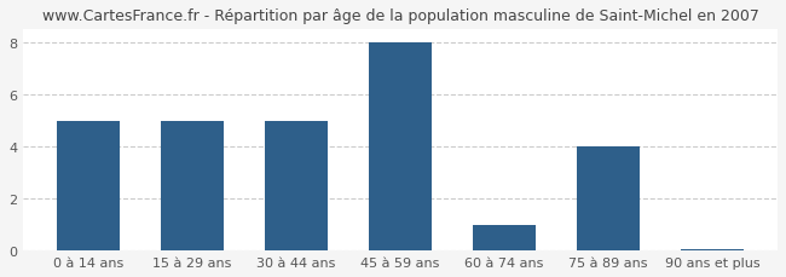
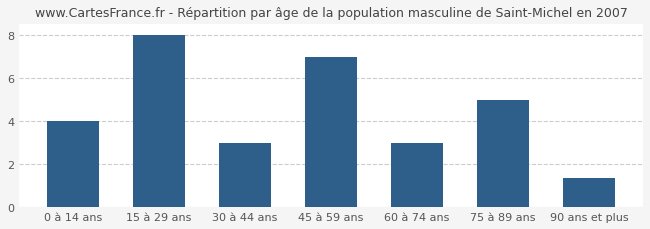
0 à 14 ans: 5.00 -> 4.00
15 à 29 ans: 5.00 -> 8.00
30 à 44 ans: 5.00 -> 3.00
45 à 59 ans: 8.00 -> 7.00
60 à 74 ans: 1.00 -> 3.00
75 à 89 ans: 4.00 -> 5.00
90 ans et plus: 0.07 -> 1.35
